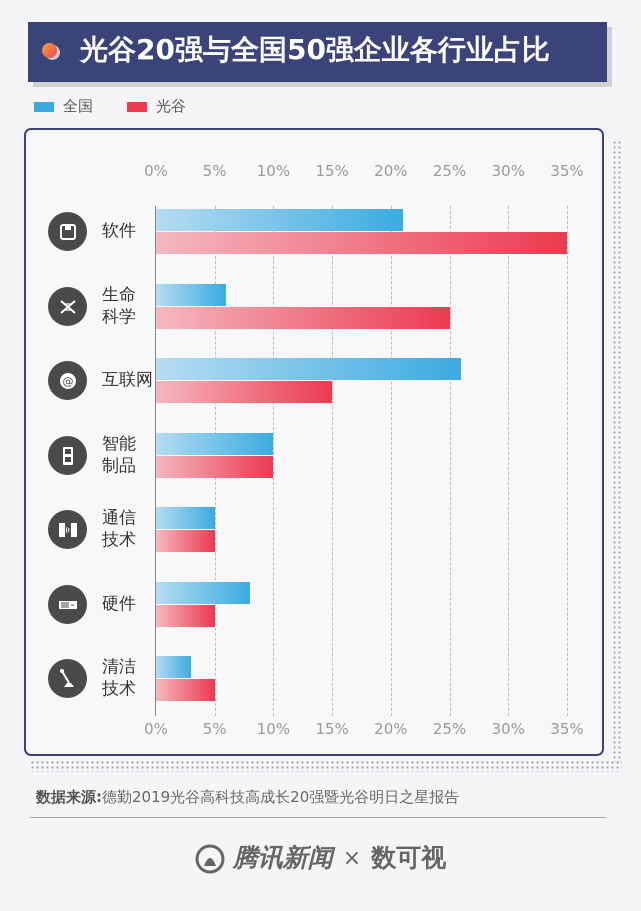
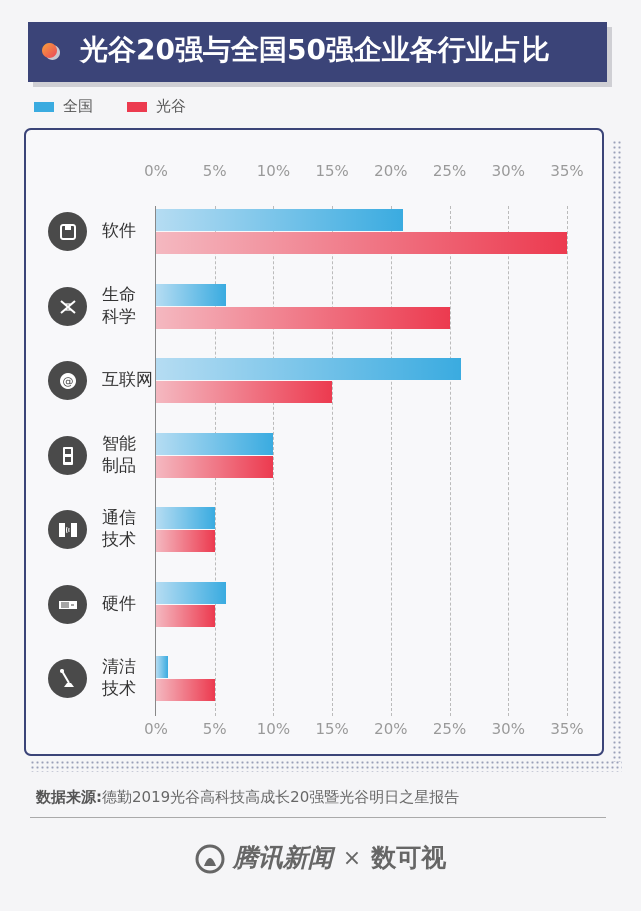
全国/硬件: 8% -> 6%
全国/清洁技术: 3% -> 1%
